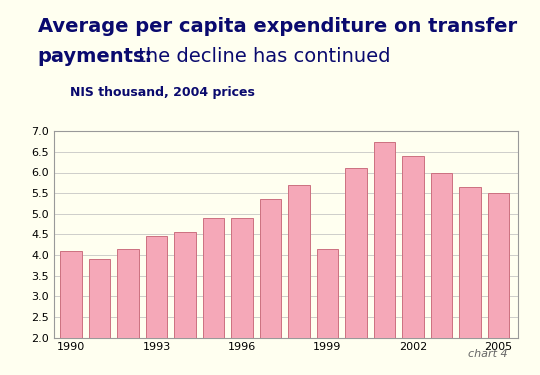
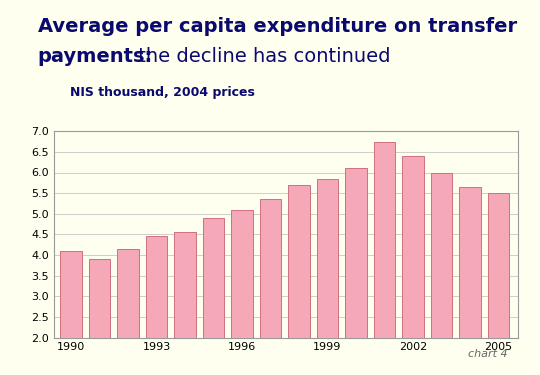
1996: 4.90 -> 5.10
1999: 4.15 -> 5.85
